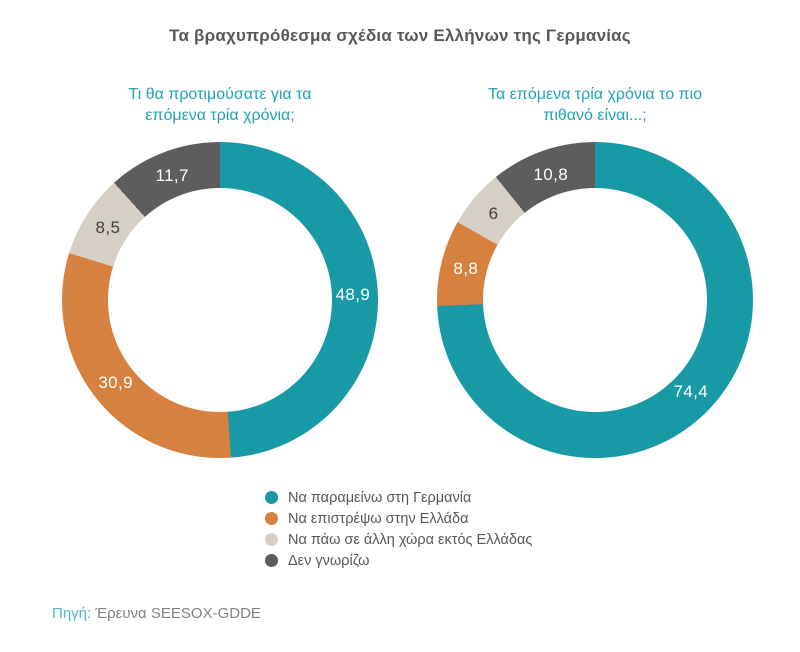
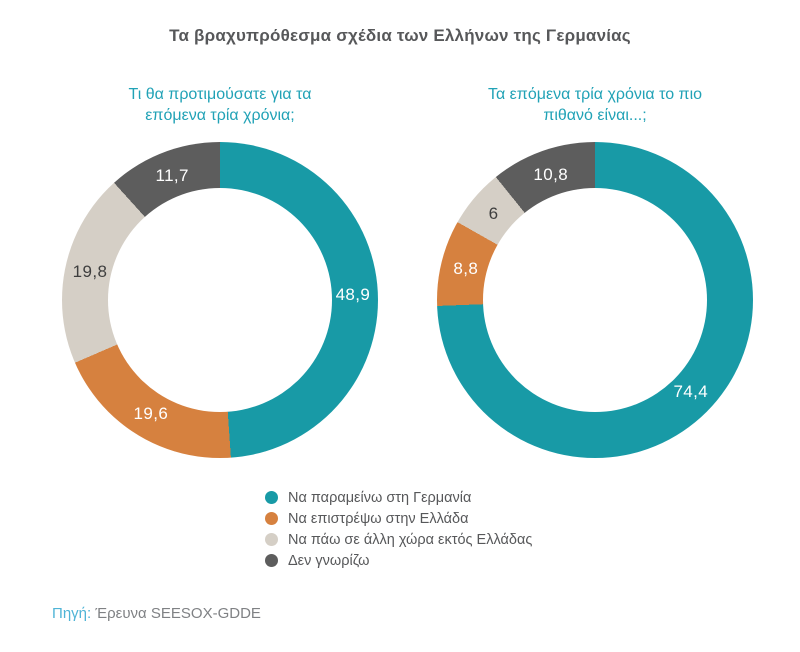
Τι θα προτιμούσατε για τα επόμενα τρία χρόνια;/Να επιστρέψω στην Ελλάδα: 30,9 -> 19,6
Τι θα προτιμούσατε για τα επόμενα τρία χρόνια;/Να πάω σε άλλη χώρα εκτός Ελλάδας: 8,5 -> 19,8
